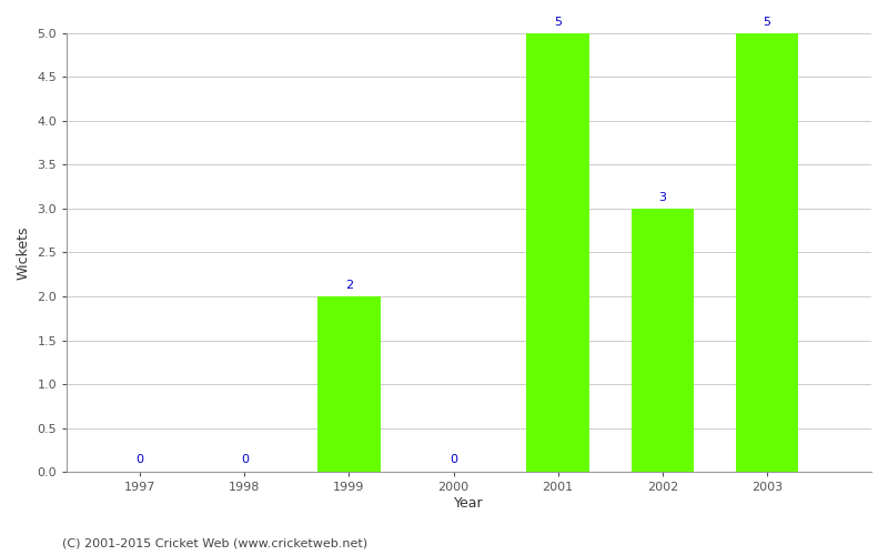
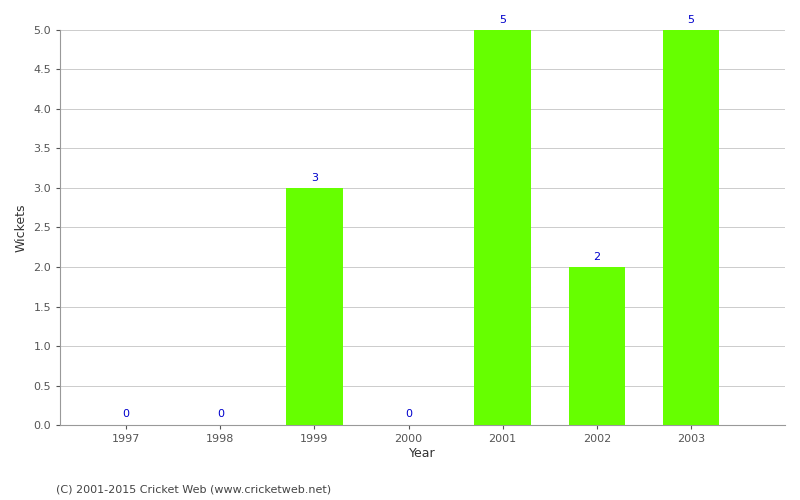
1999: 2 -> 3
2002: 3 -> 2
